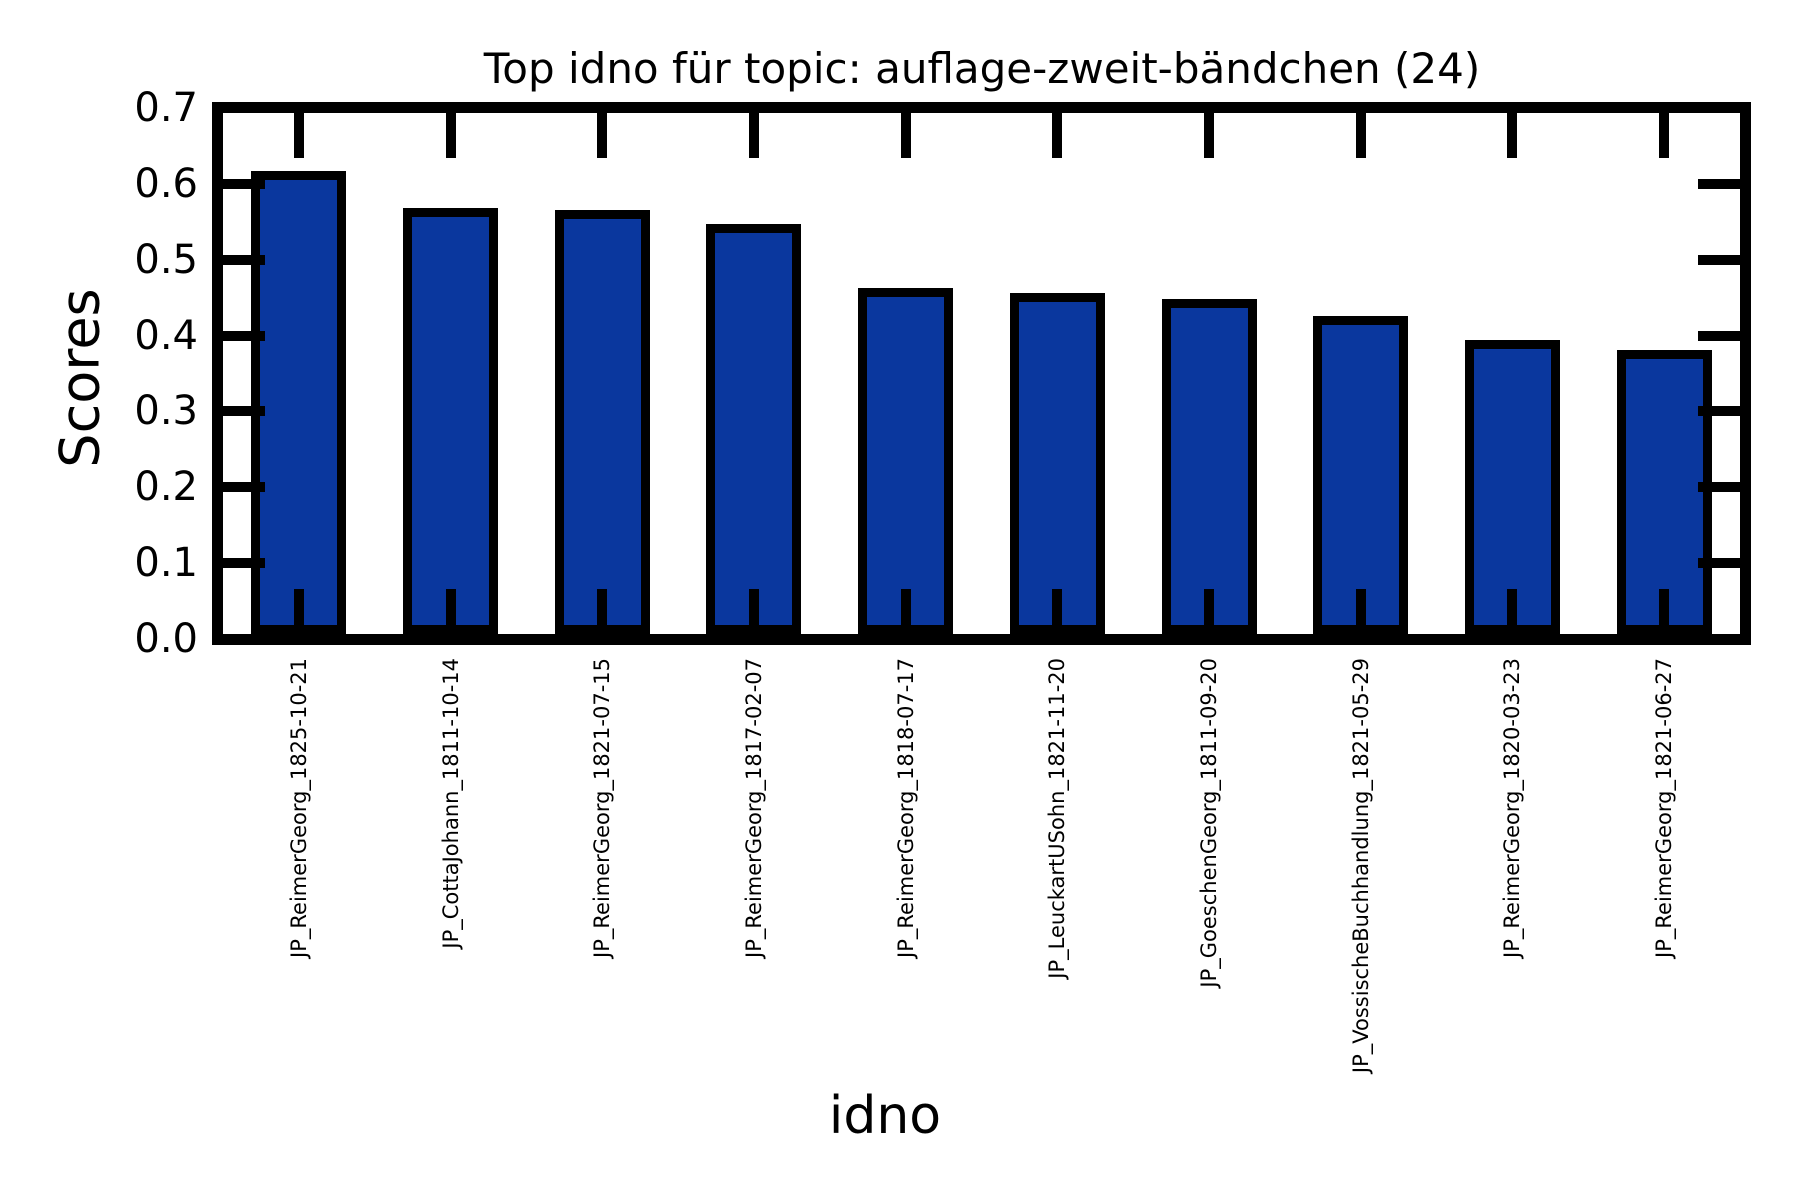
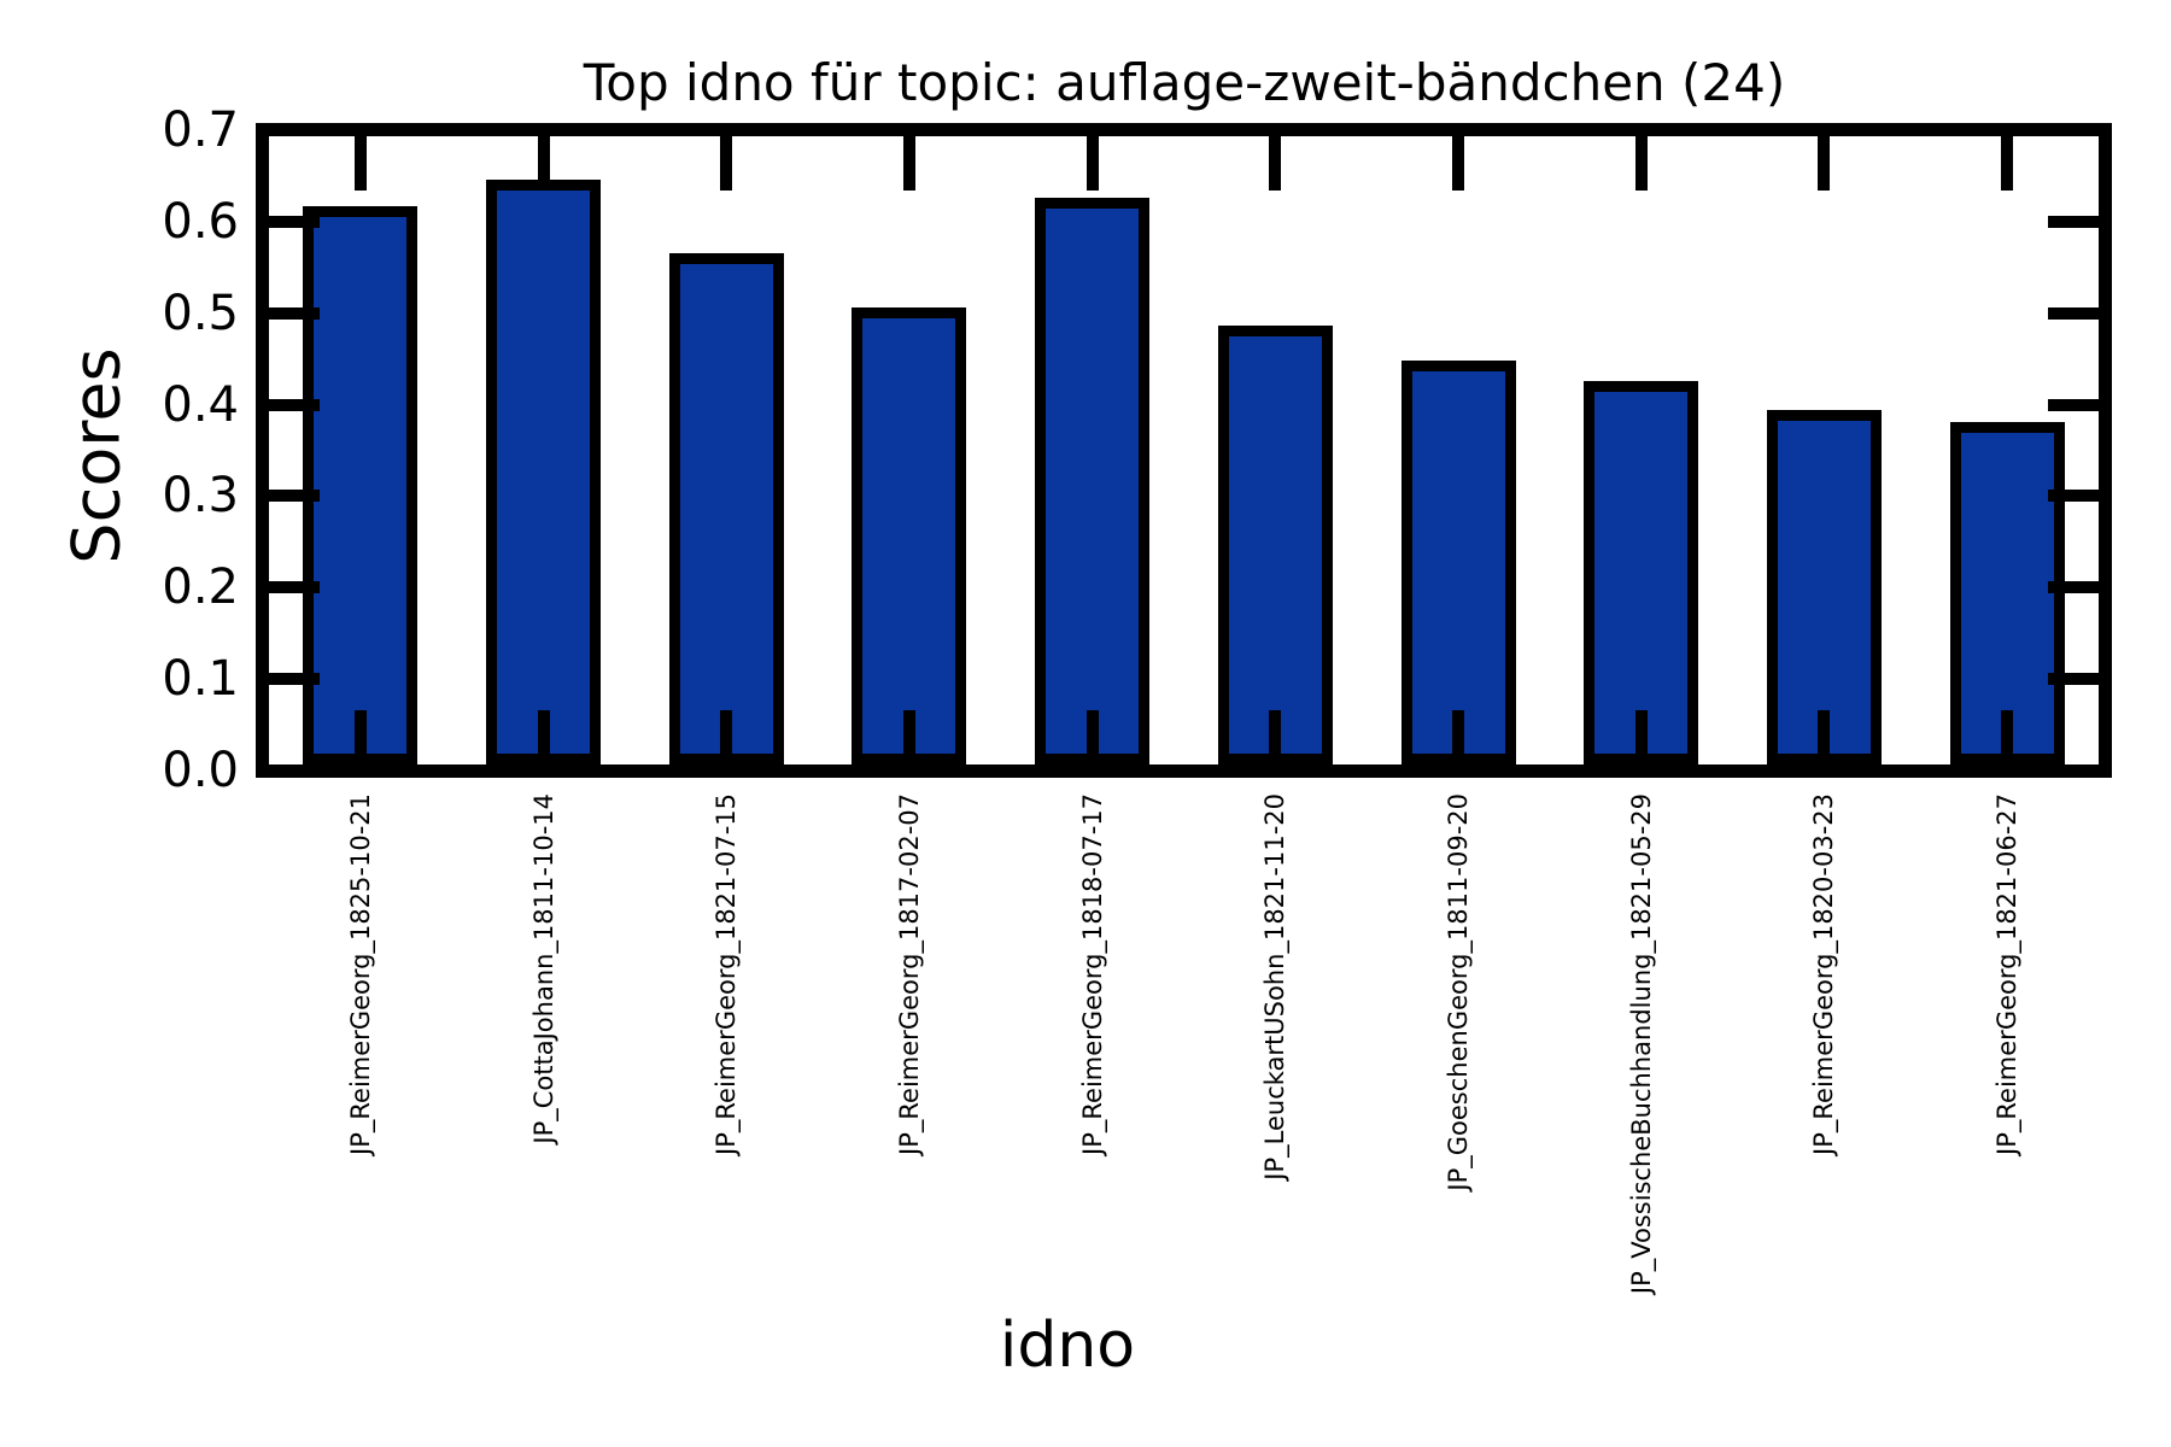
JP_CottaJohann_1811-10-14: 0.56 -> 0.64
JP_ReimerGeorg_1817-02-07: 0.54 -> 0.50
JP_ReimerGeorg_1818-07-17: 0.46 -> 0.62
JP_LeuckartUSohn_1821-11-20: 0.45 -> 0.48
